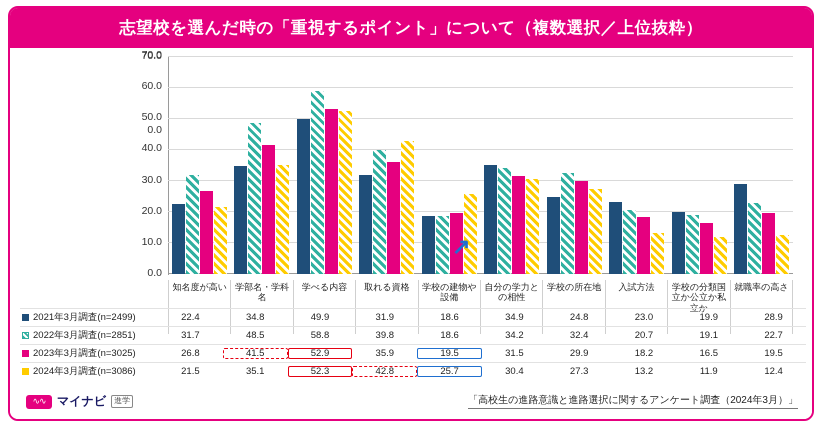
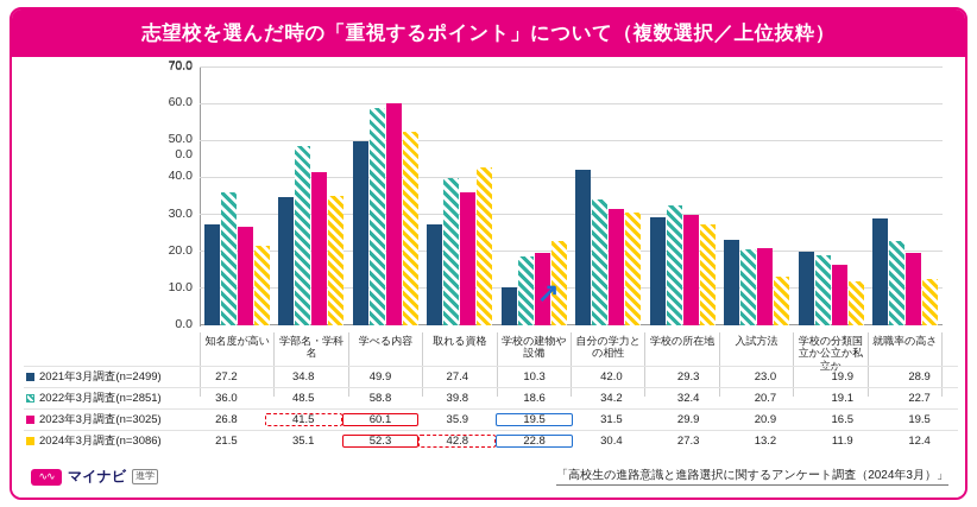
2021年3月調査(n=2499)/知名度が高い: 22.4 -> 27.2
2022年3月調査(n=2851)/知名度が高い: 31.7 -> 36.0
2023年3月調査(n=3025)/学べる内容: 52.9 -> 60.1
2021年3月調査(n=2499)/取れる資格: 31.9 -> 27.4
2021年3月調査(n=2499)/学校の建物や設備: 18.6 -> 10.3
2024年3月調査(n=3086)/学校の建物や設備: 25.7 -> 22.8
2021年3月調査(n=2499)/自分の学力との相性: 34.9 -> 42.0
2021年3月調査(n=2499)/学校の所在地: 24.8 -> 29.3
2023年3月調査(n=3025)/入試方法: 18.2 -> 20.9
